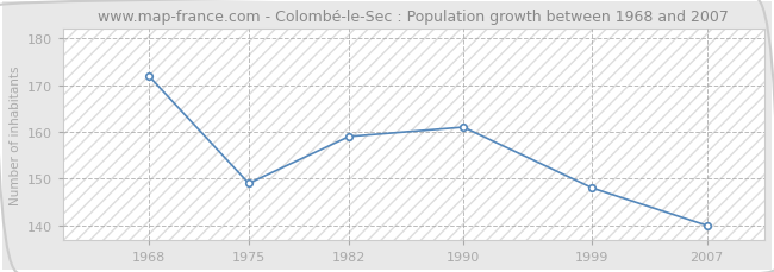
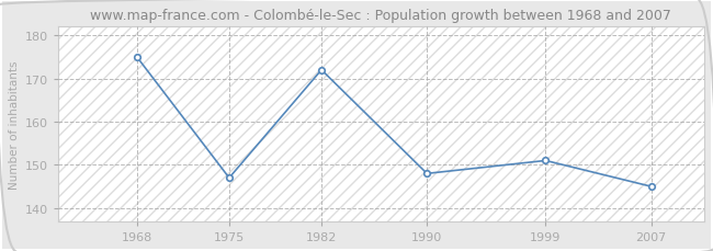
1968: 172 -> 175
1975: 149 -> 147
1982: 159 -> 172
1990: 161 -> 148
1999: 148 -> 151
2007: 140 -> 145
